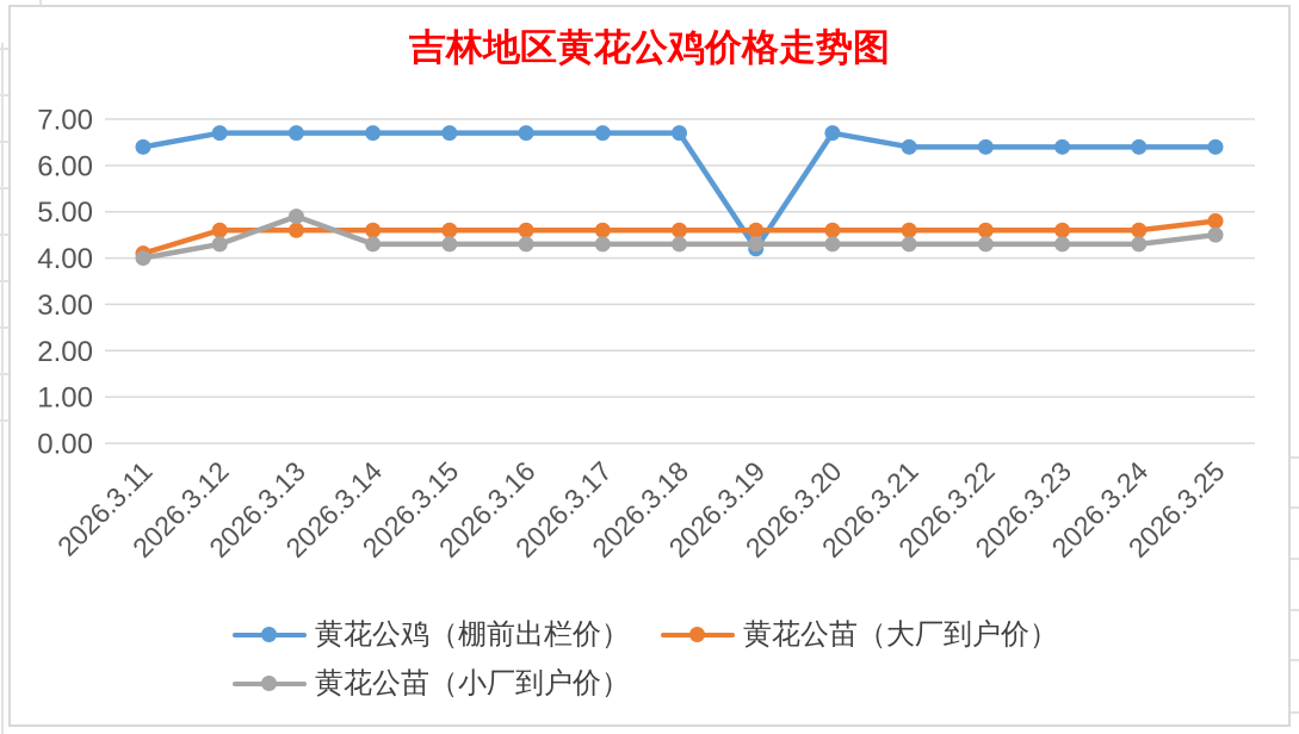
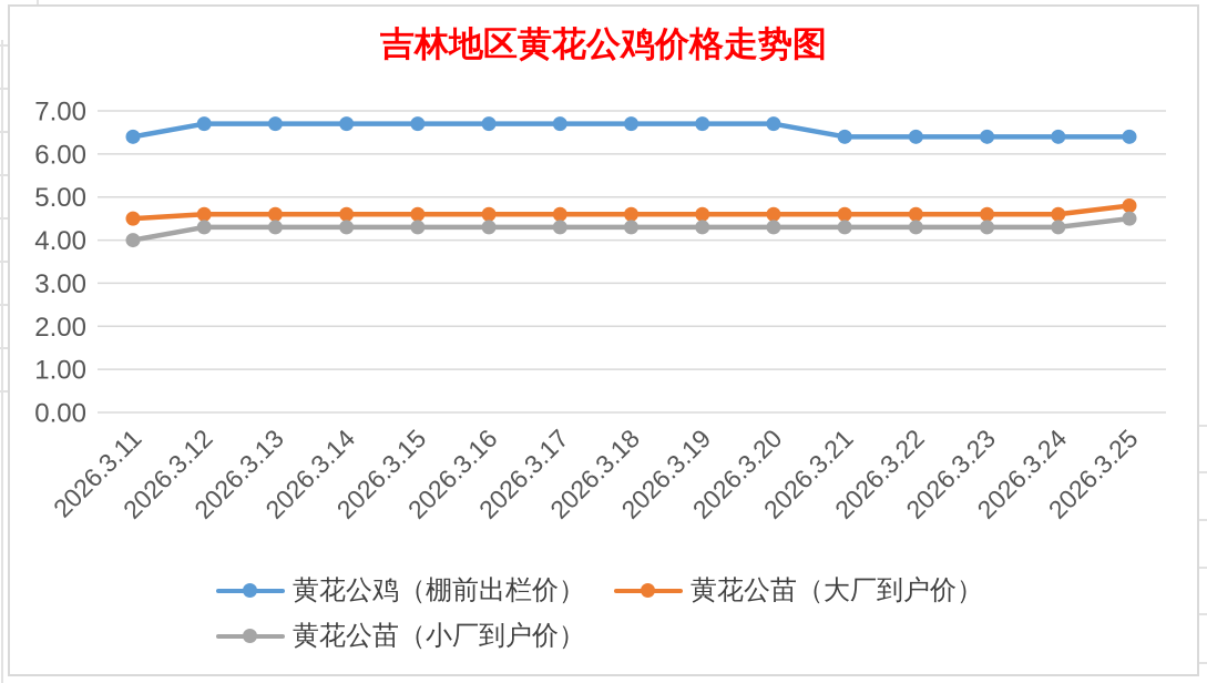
黄花公苗（大厂到户价）/2026.3.11: 4.1 -> 4.5
黄花公苗（小厂到户价）/2026.3.13: 4.9 -> 4.3
黄花公鸡（棚前出栏价）/2026.3.19: 4.2 -> 6.7
